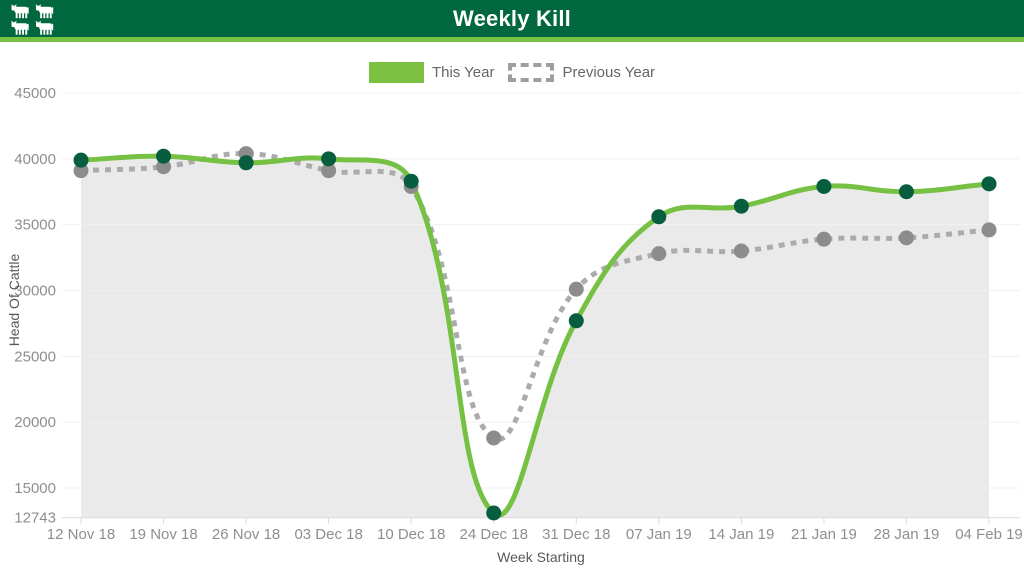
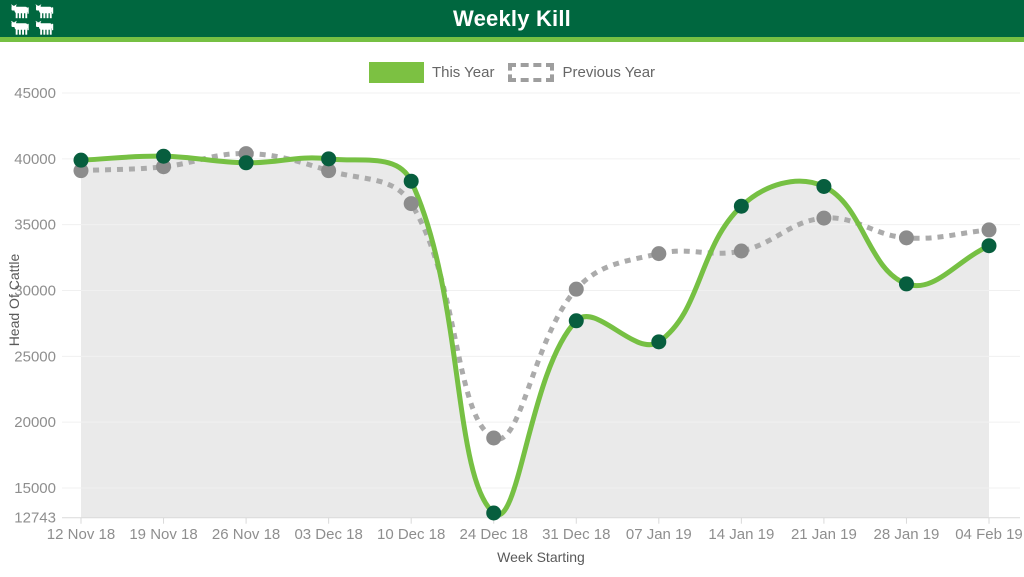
Previous Year/10 Dec 18: 37900 -> 36600
This Year/07 Jan 19: 35600 -> 26100
Previous Year/21 Jan 19: 33900 -> 35500
This Year/28 Jan 19: 37500 -> 30500
This Year/04 Feb 19: 38100 -> 33400
